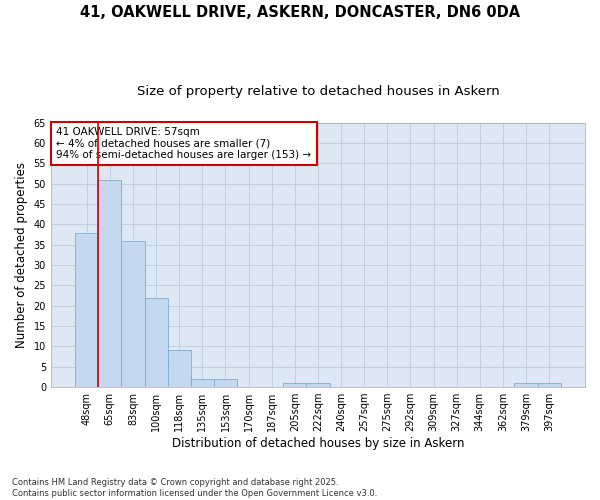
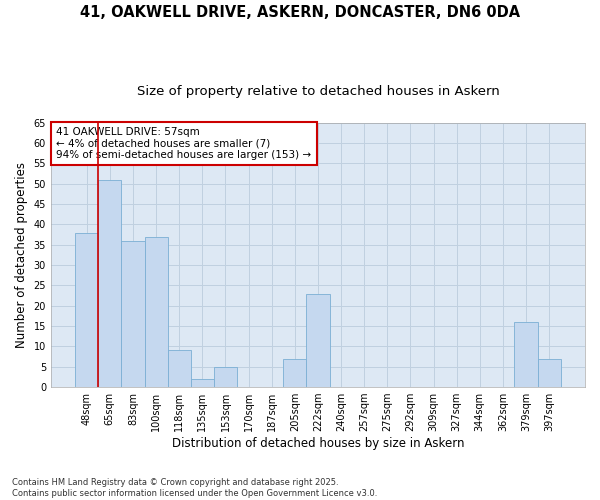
100sqm: 22 -> 37
153sqm: 2 -> 5
205sqm: 1 -> 7
222sqm: 1 -> 23
379sqm: 1 -> 16
397sqm: 1 -> 7
